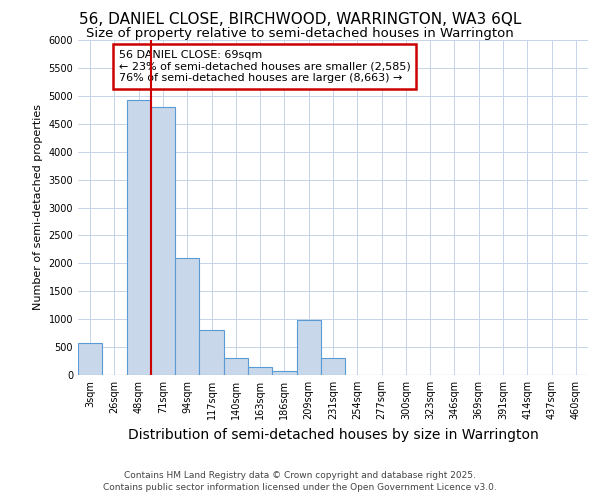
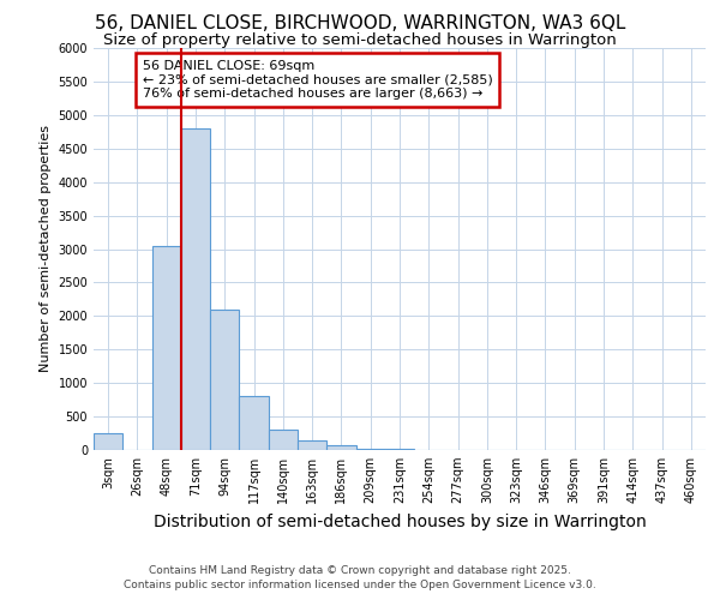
3sqm: 580 -> 250
48sqm: 4920 -> 3050
209sqm: 980 -> 20
231sqm: 300 -> 10
